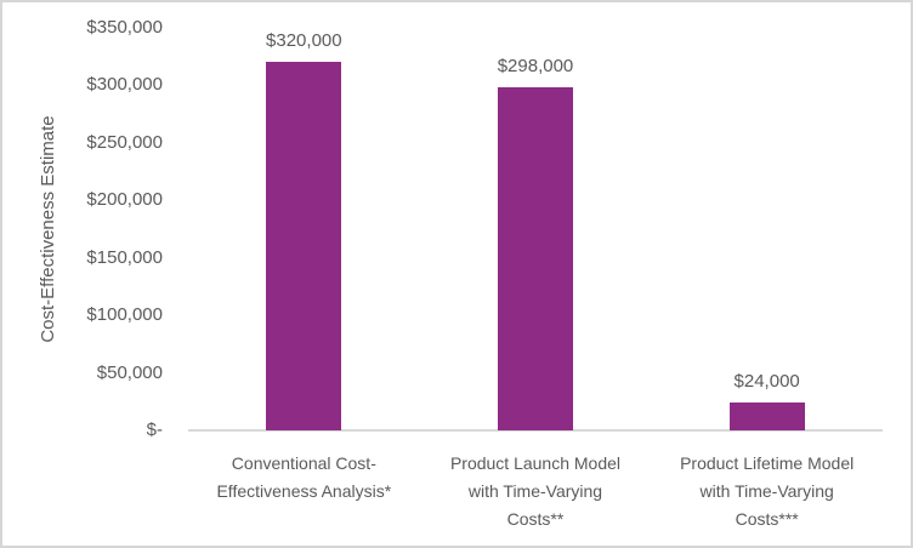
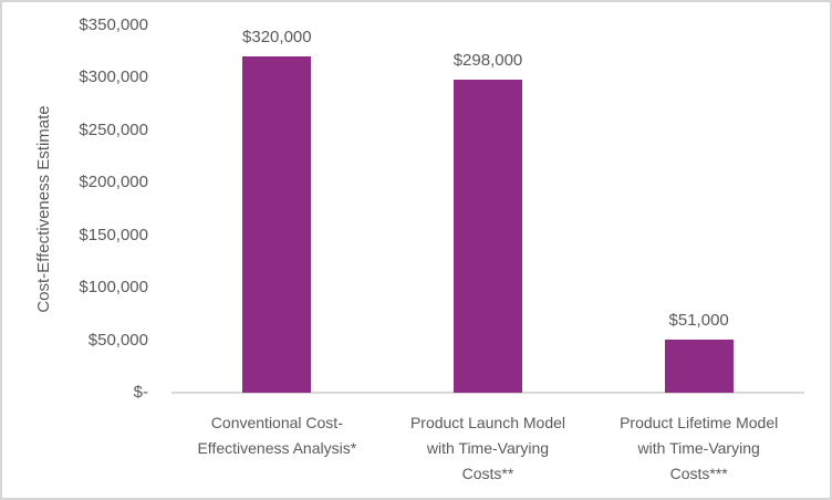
Product Lifetime Model with Time-Varying Costs***: $24,000 -> $51,000
